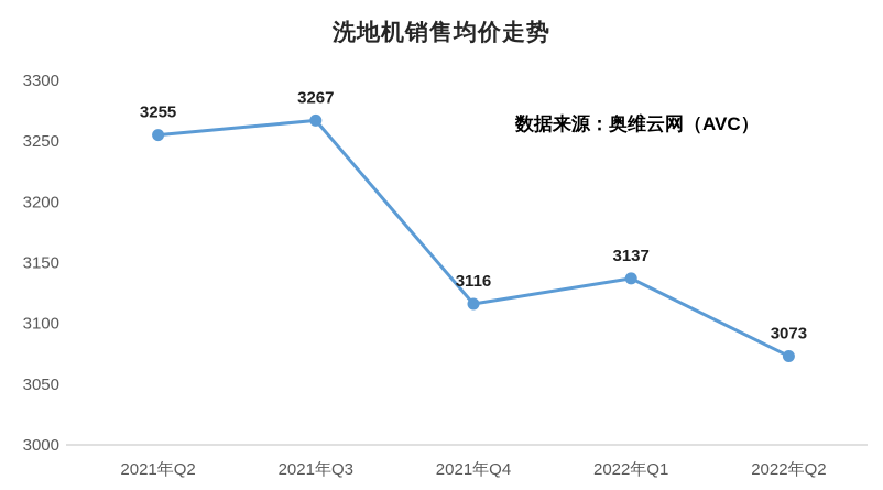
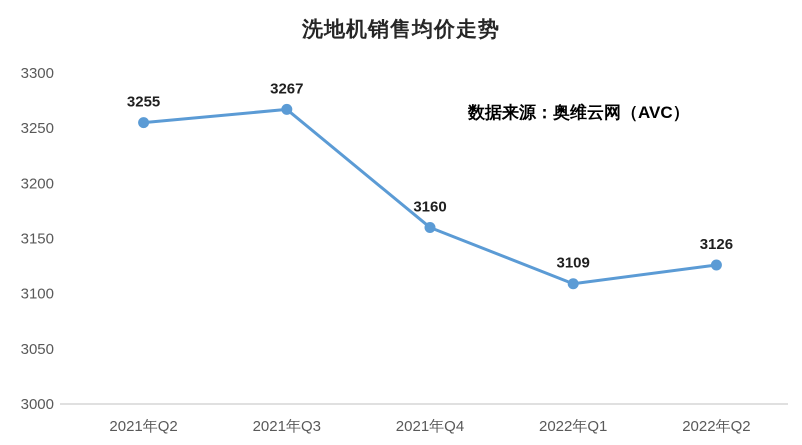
2021年Q4: 3116 -> 3160
2022年Q1: 3137 -> 3109
2022年Q2: 3073 -> 3126
